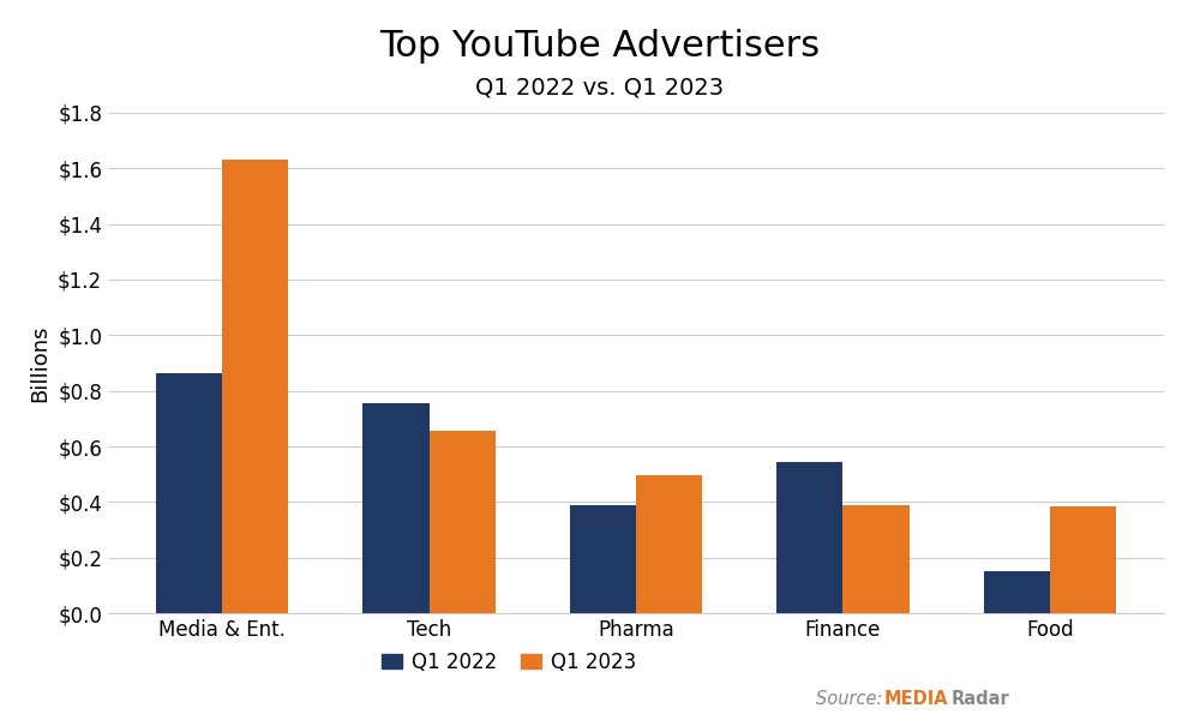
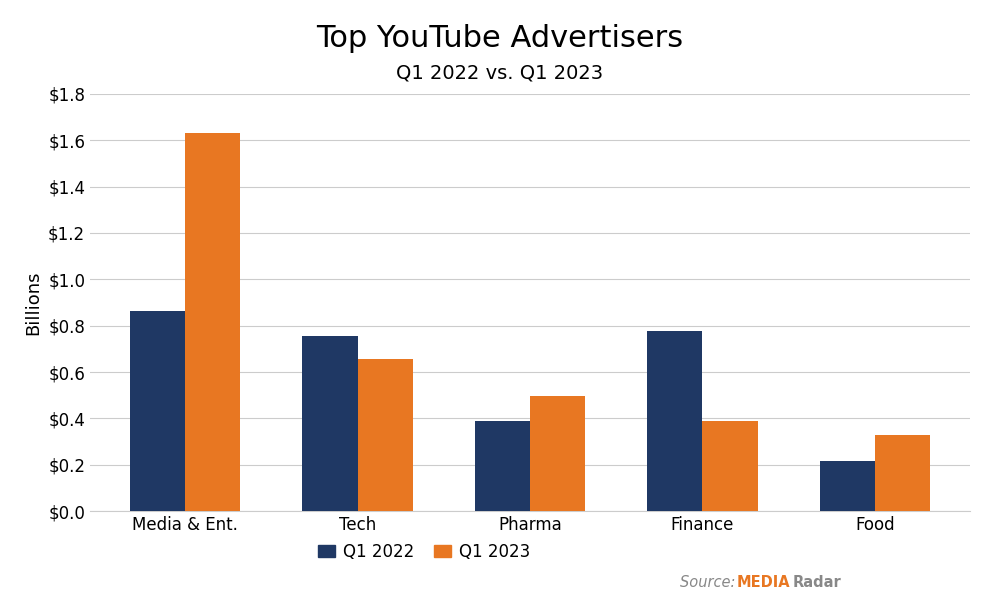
Q1 2022/Finance: $0.545 -> $0.775
Q1 2022/Food: $0.150 -> $0.215
Q1 2023/Food: $0.385 -> $0.330
